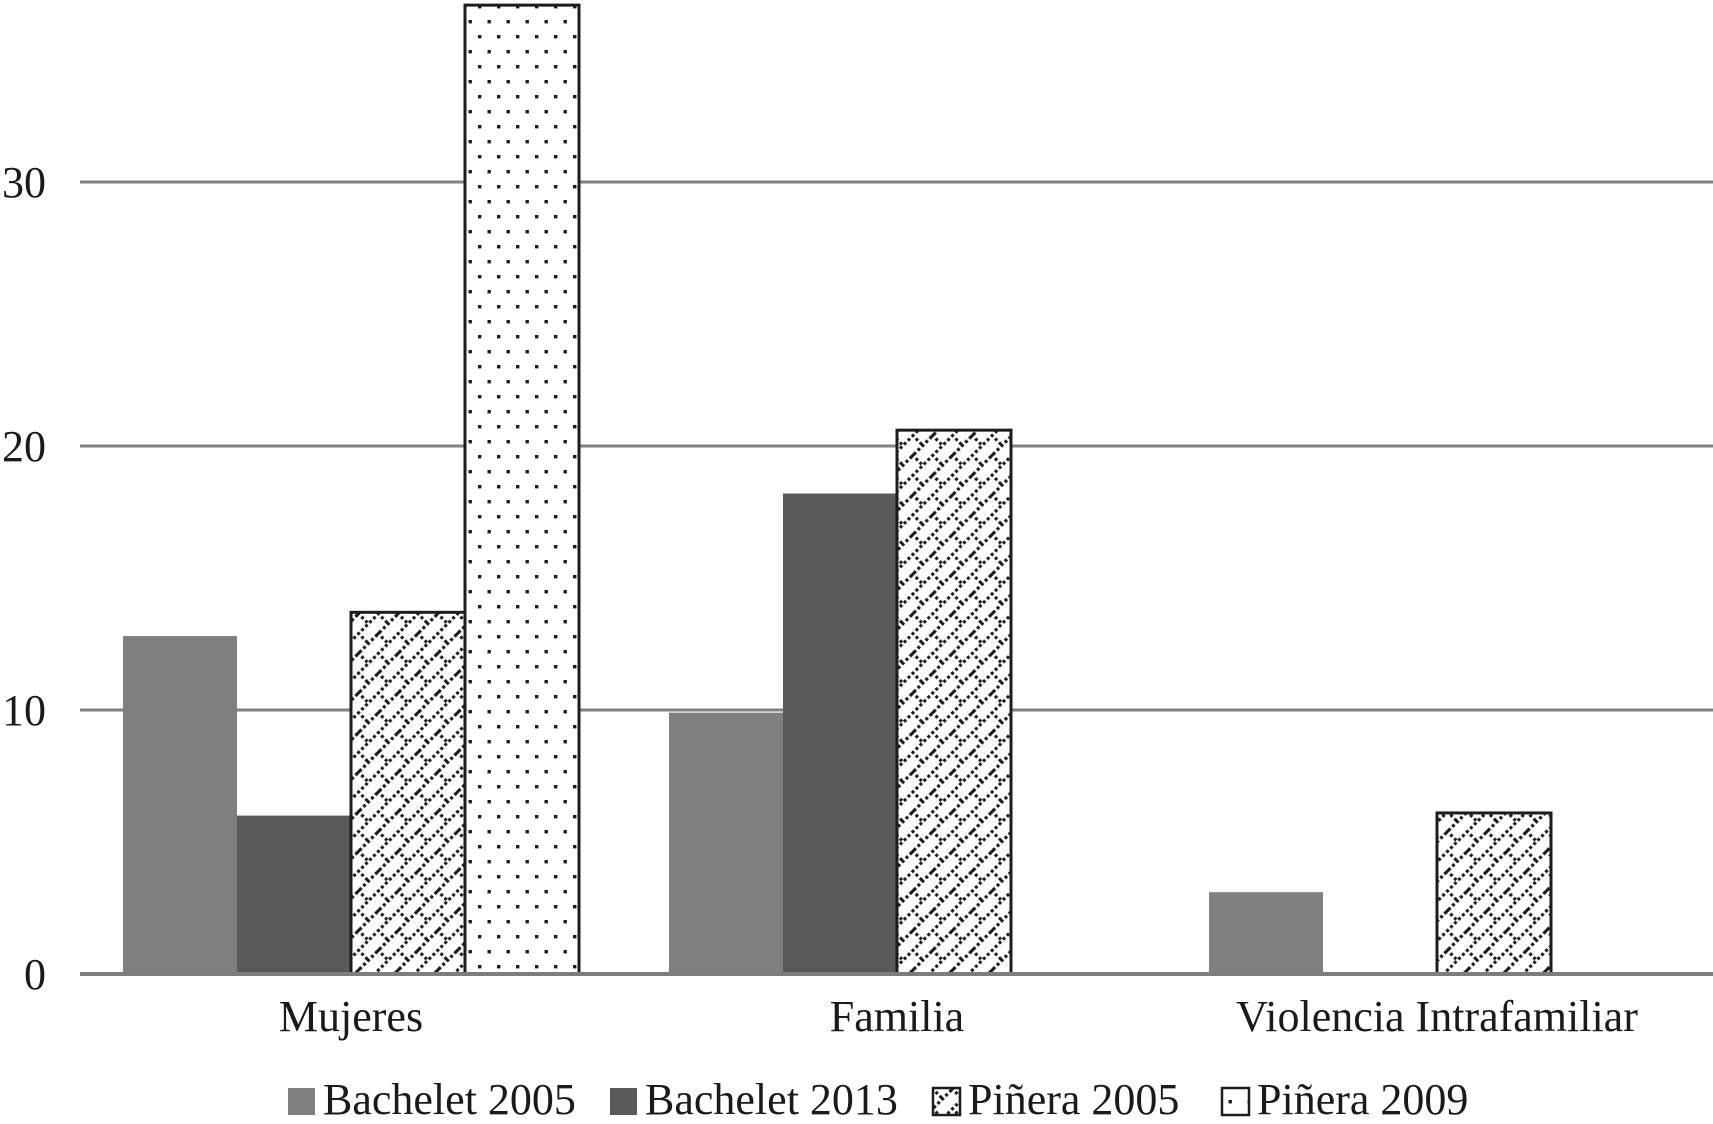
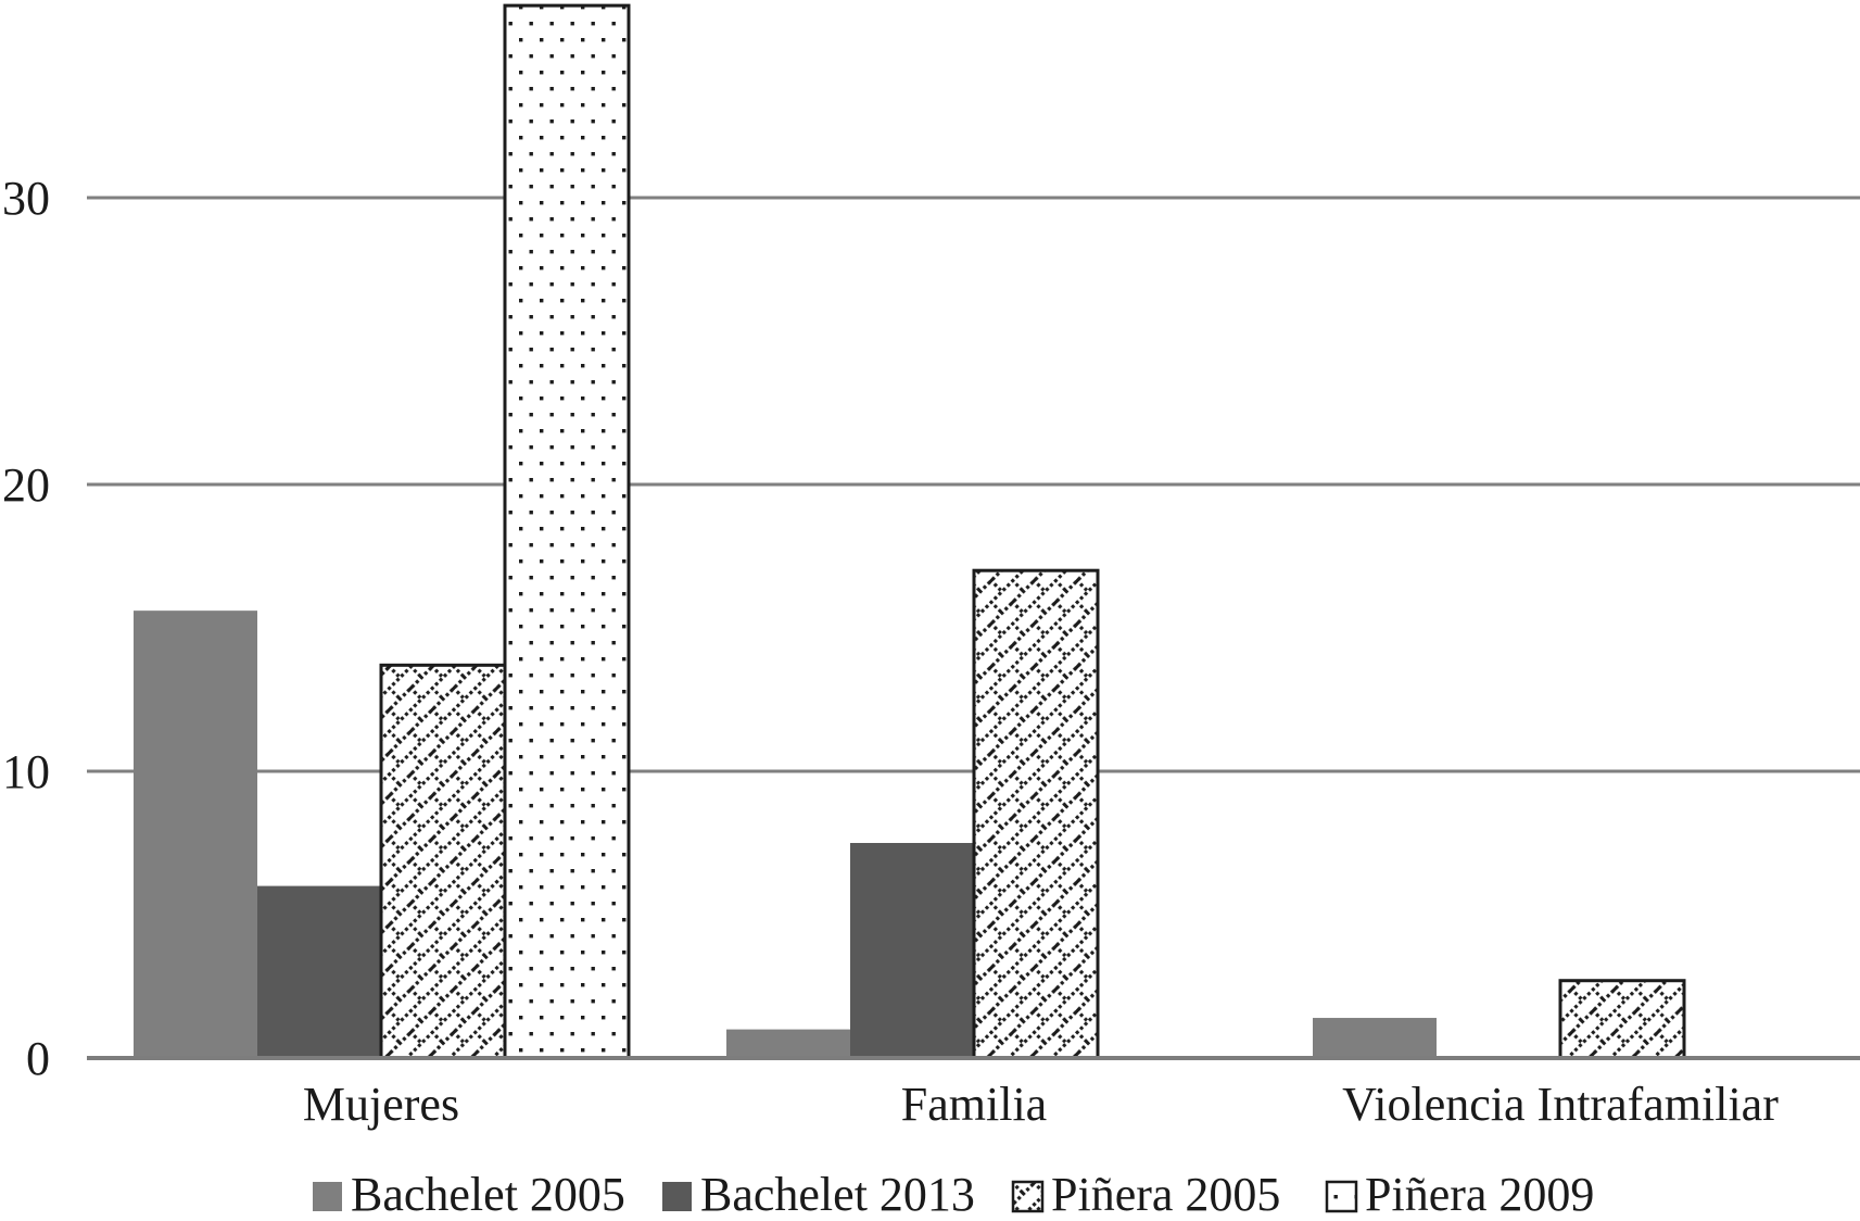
Bachelet 2005/Mujeres: 12.8 -> 15.6
Bachelet 2005/Familia: 9.9 -> 1.0
Bachelet 2013/Familia: 18.2 -> 7.5
Piñera 2005/Familia: 20.6 -> 17.0
Bachelet 2005/Violencia Intrafamiliar: 3.1 -> 1.4
Piñera 2005/Violencia Intrafamiliar: 6.1 -> 2.7
